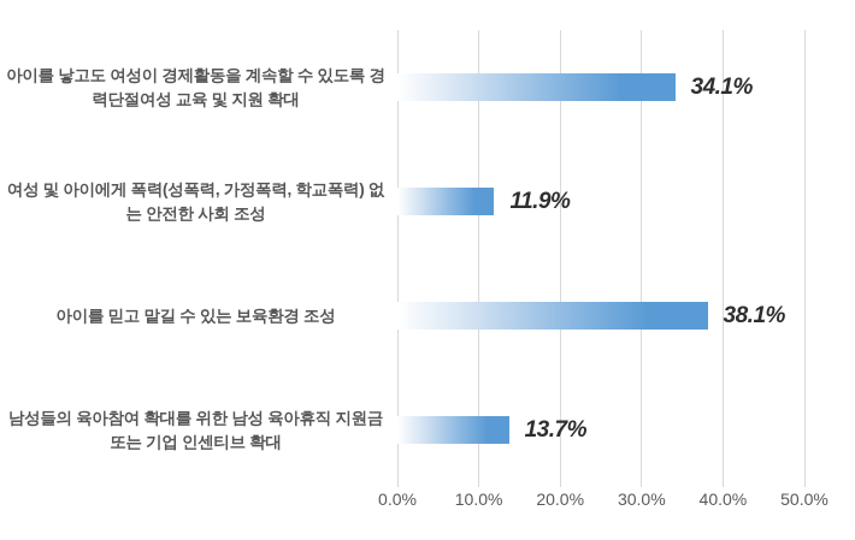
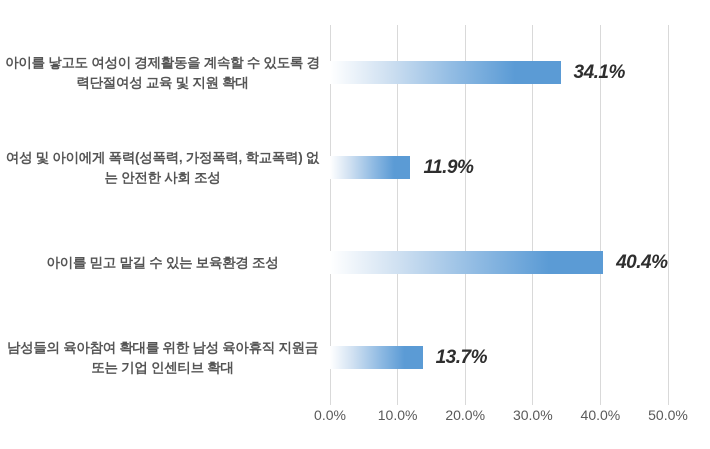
아이를 믿고 맡길 수 있는 보육환경 조성: 38.1% -> 40.4%
